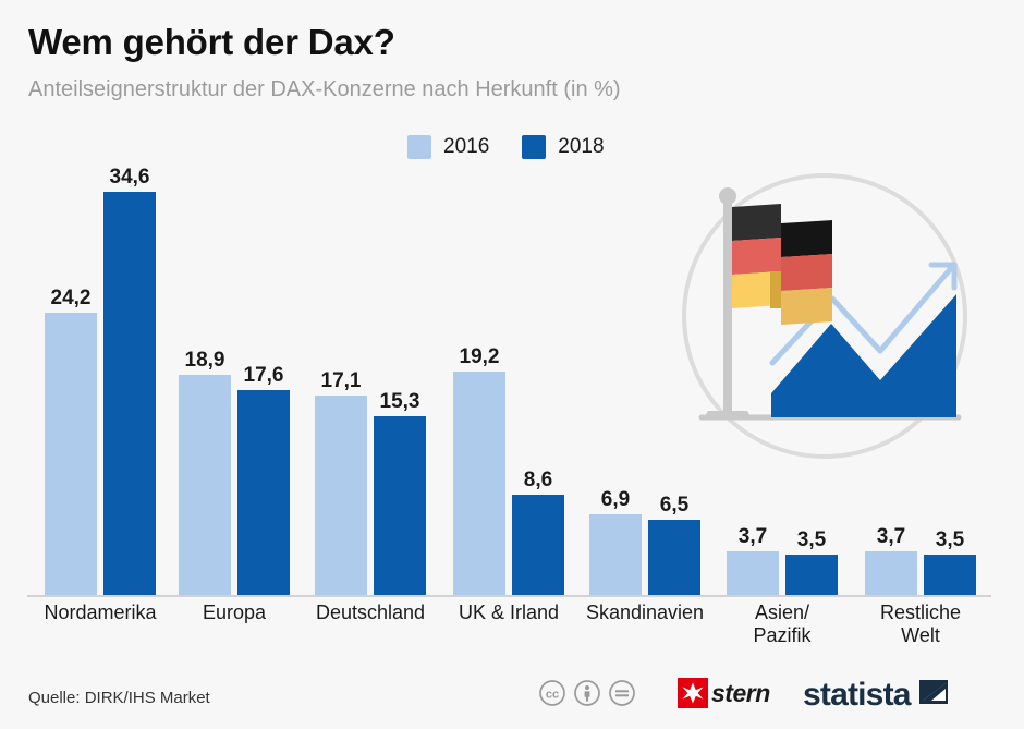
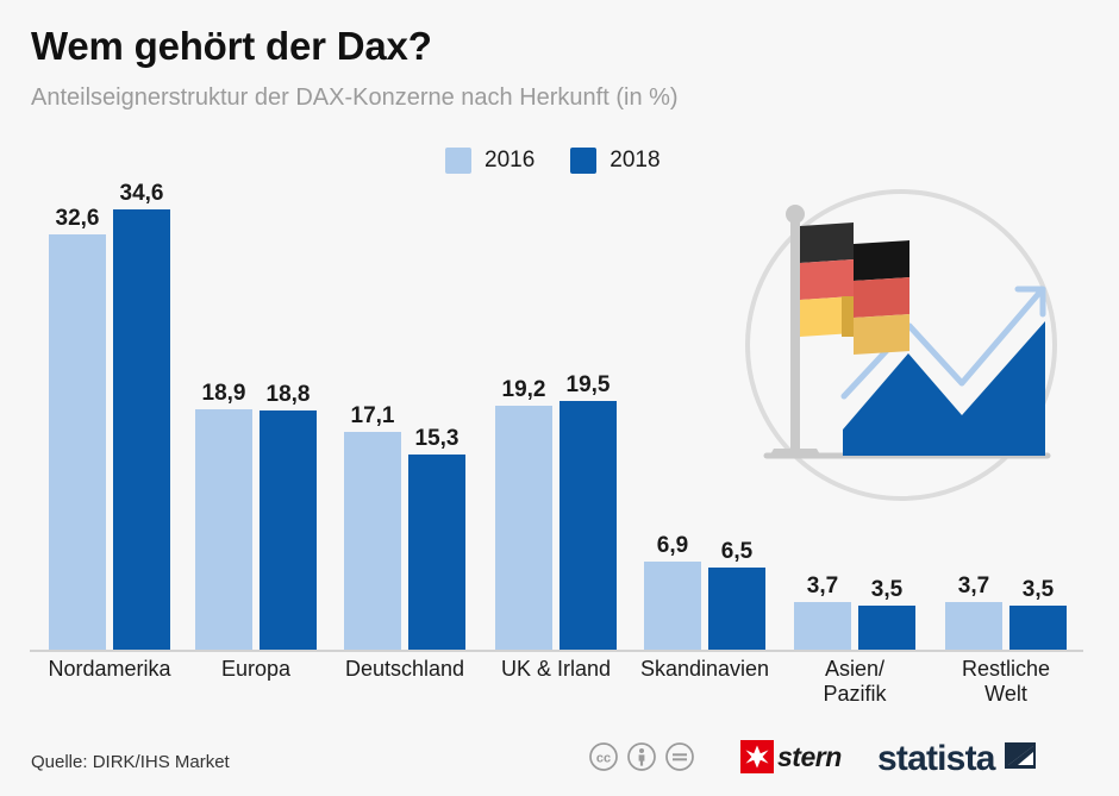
2016/Nordamerika: 24,2 -> 32,6
2018/Europa: 17,6 -> 18,8
2018/UK & Irland: 8,6 -> 19,5
